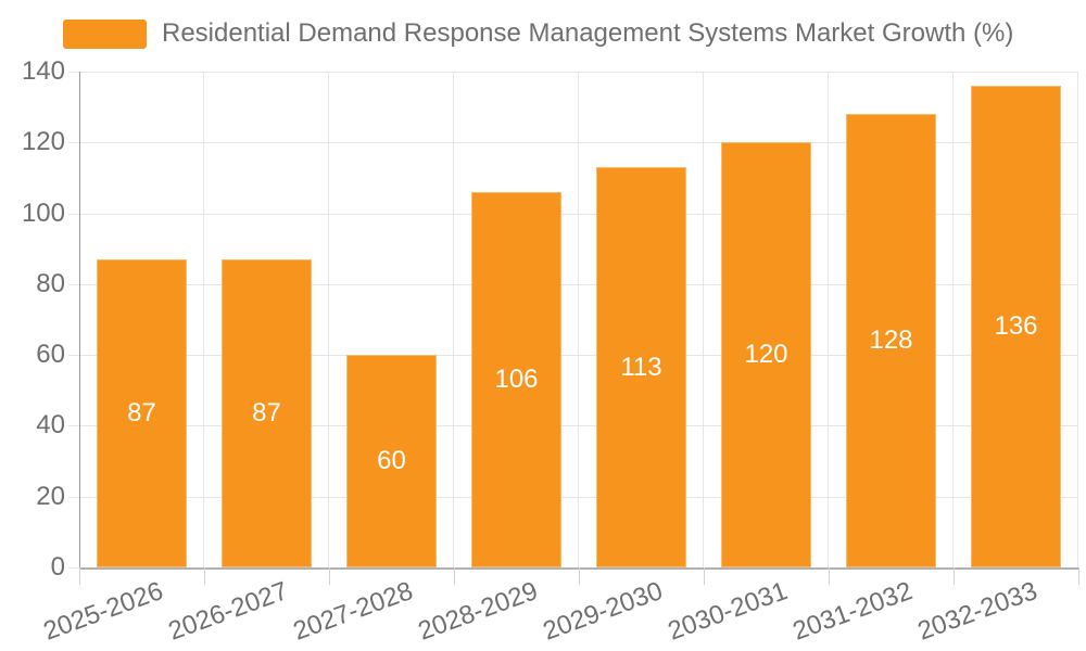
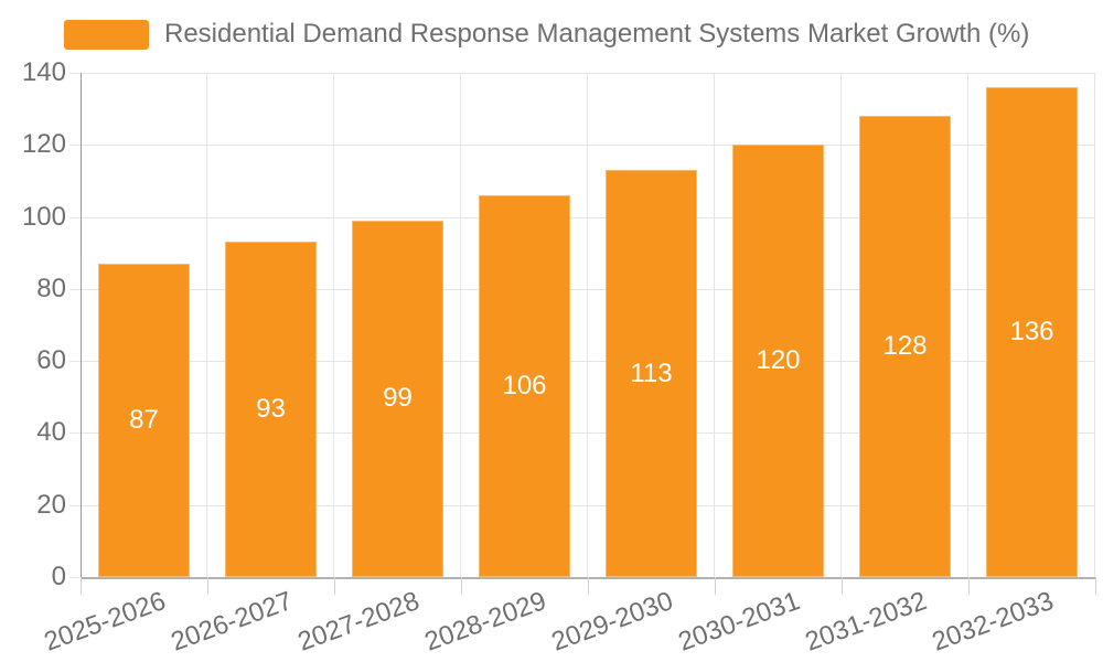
2026-2027: 87 -> 93
2027-2028: 60 -> 99
